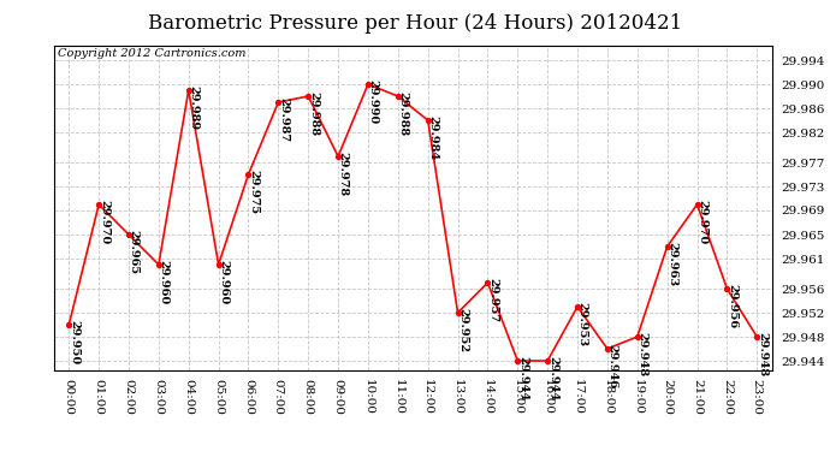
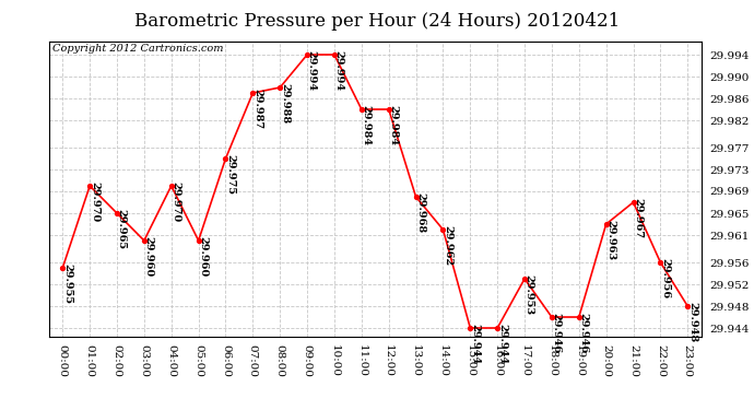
00:00: 29.950 -> 29.955
04:00: 29.989 -> 29.970
09:00: 29.978 -> 29.994
10:00: 29.990 -> 29.994
11:00: 29.988 -> 29.984
13:00: 29.952 -> 29.968
14:00: 29.957 -> 29.962
19:00: 29.948 -> 29.946
21:00: 29.970 -> 29.967
